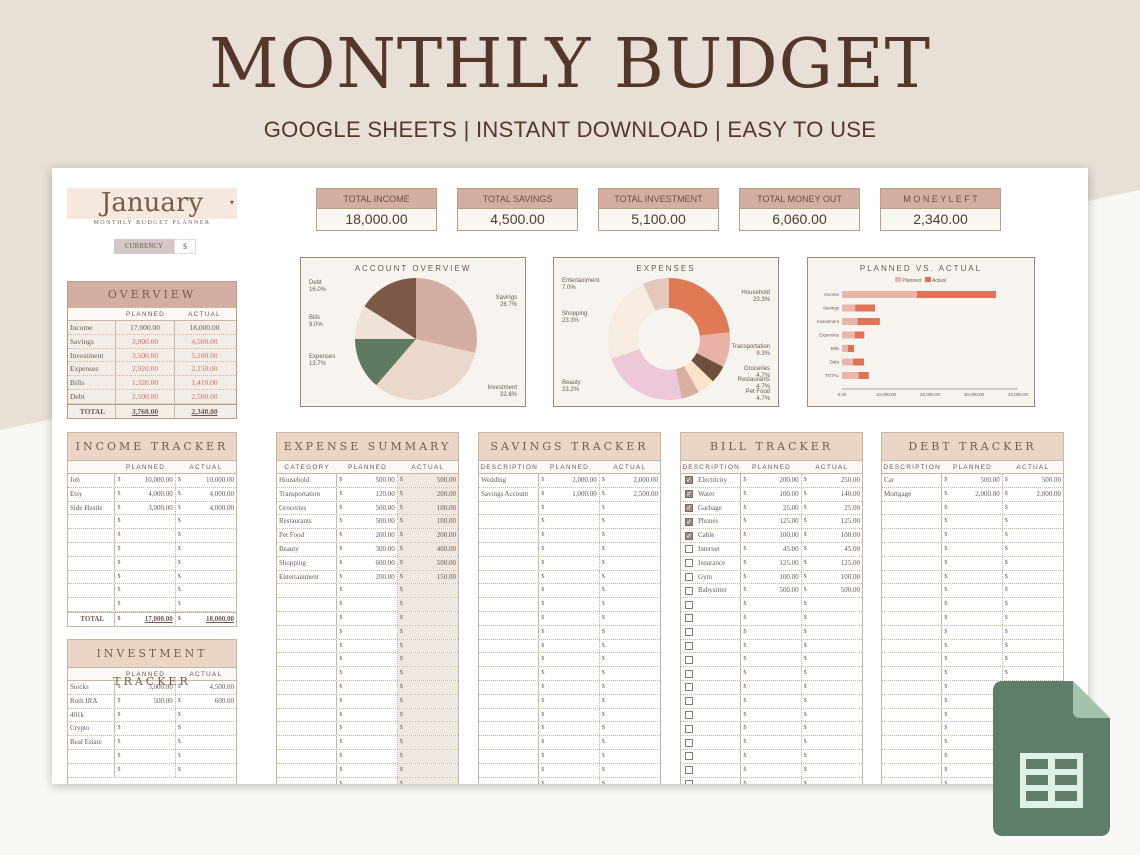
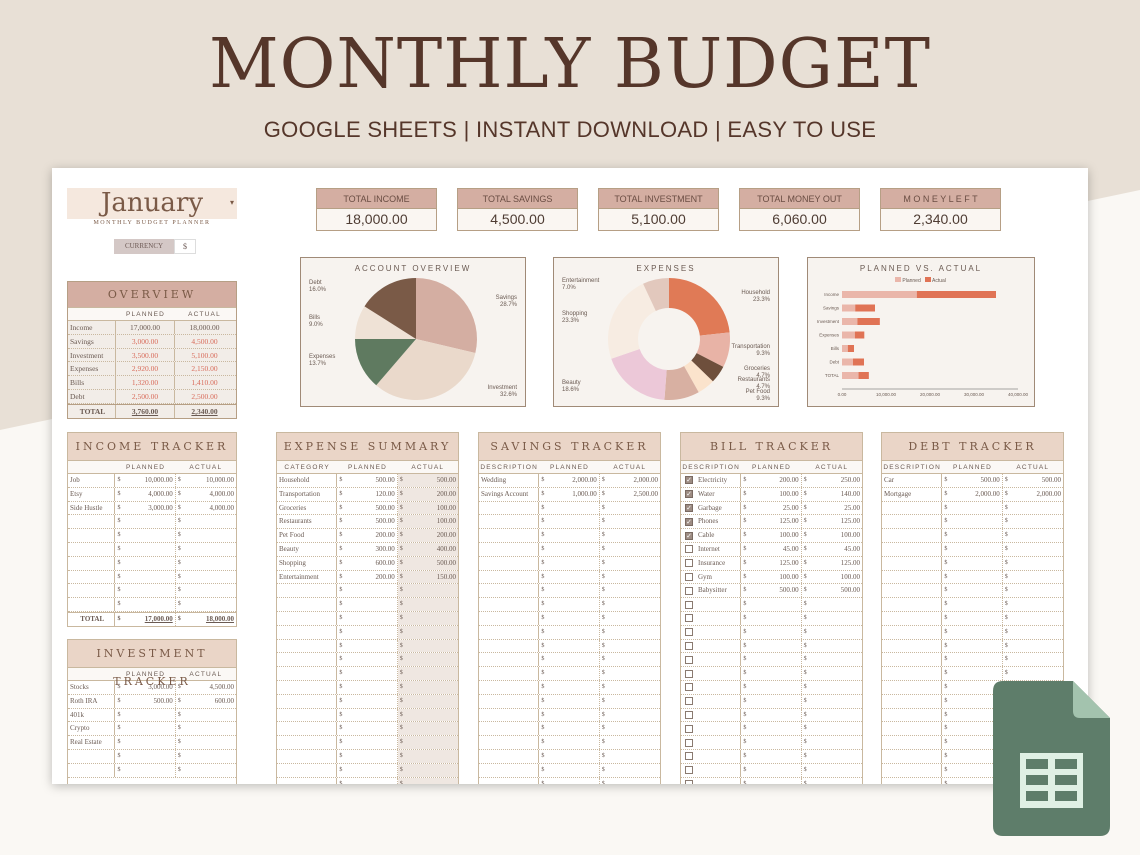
EXPENSES/Pet Food: 4.7% -> 9.3%
EXPENSES/Beauty: 23.2% -> 18.6%
